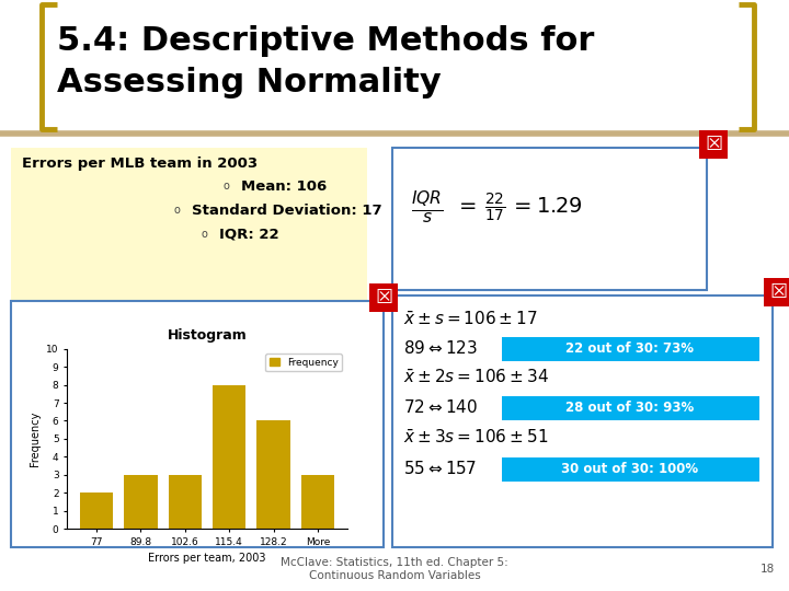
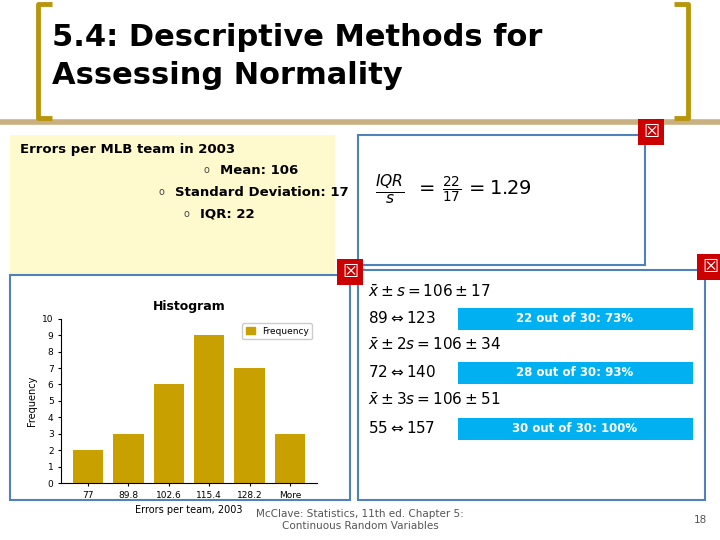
Histogram/102.6: 3 -> 6
Histogram/115.4: 8 -> 9
Histogram/128.2: 6 -> 7
